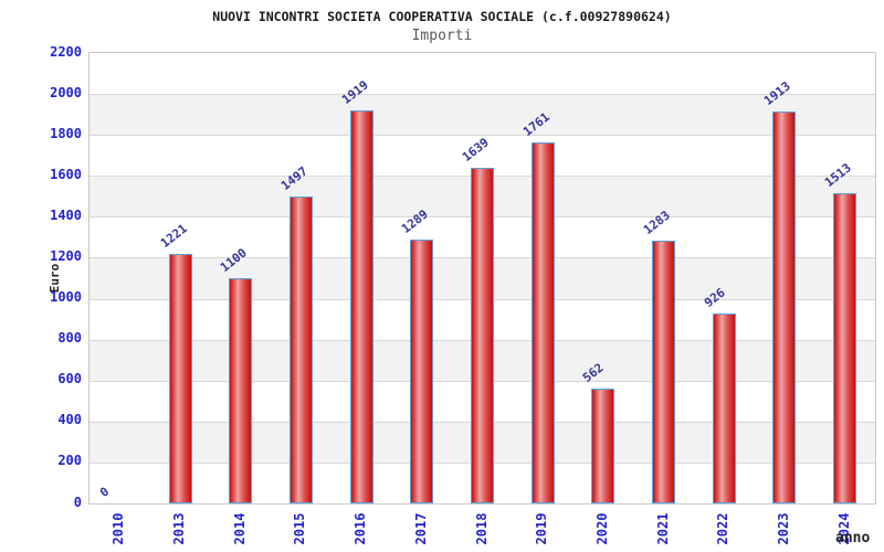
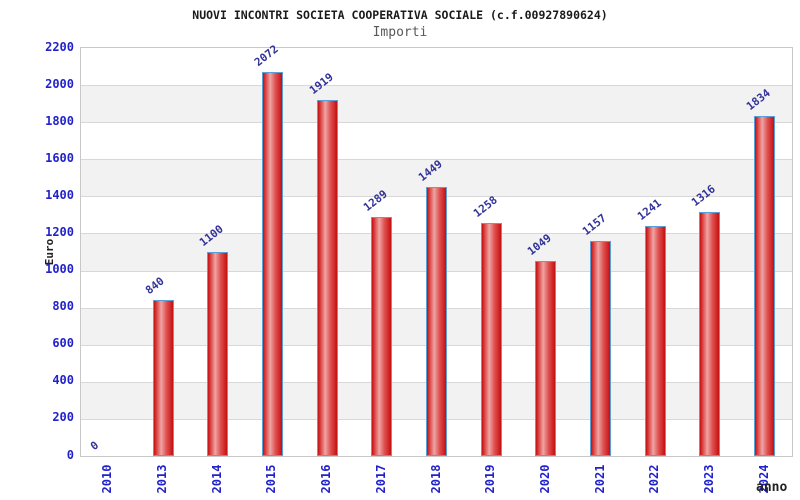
2013: 1221 -> 840
2015: 1497 -> 2072
2018: 1639 -> 1449
2019: 1761 -> 1258
2020: 562 -> 1049
2021: 1283 -> 1157
2022: 926 -> 1241
2023: 1913 -> 1316
2024: 1513 -> 1834
